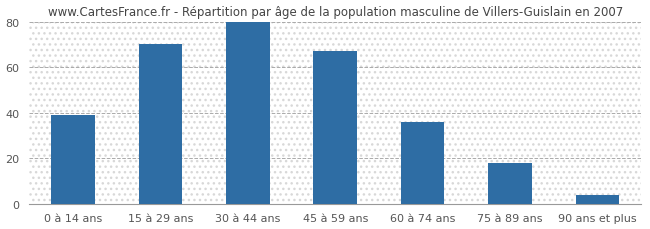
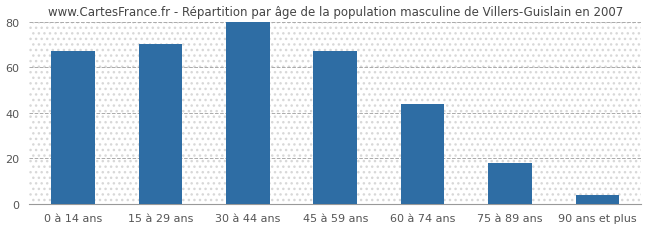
0 à 14 ans: 39 -> 67
60 à 74 ans: 36 -> 44
